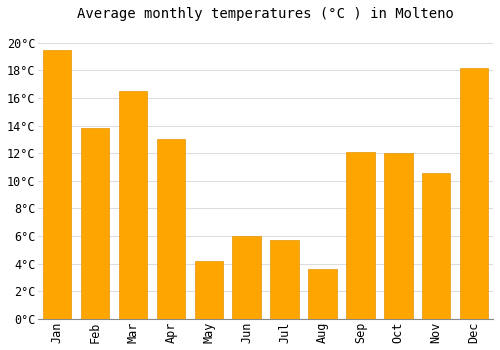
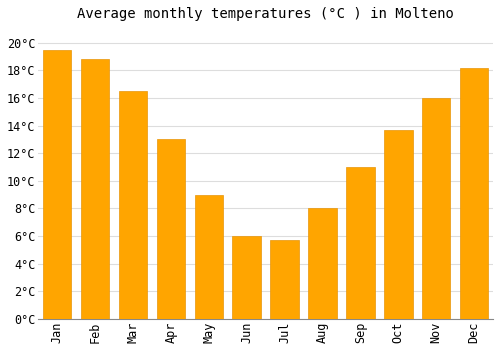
Feb: 13.8°C -> 18.8°C
May: 4.2°C -> 9.0°C
Aug: 3.6°C -> 8.0°C
Sep: 12.1°C -> 11.0°C
Oct: 12.0°C -> 13.7°C
Nov: 10.6°C -> 16.0°C
